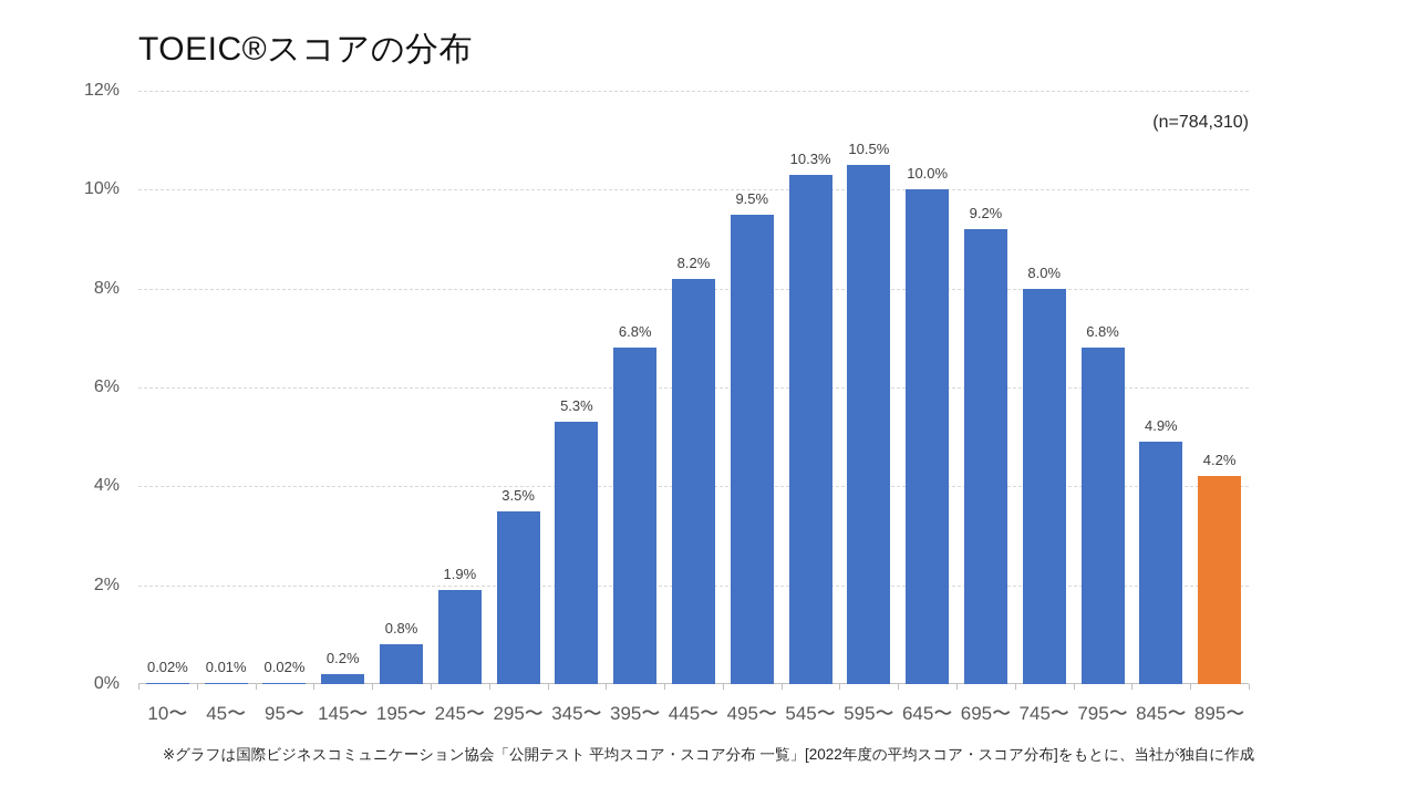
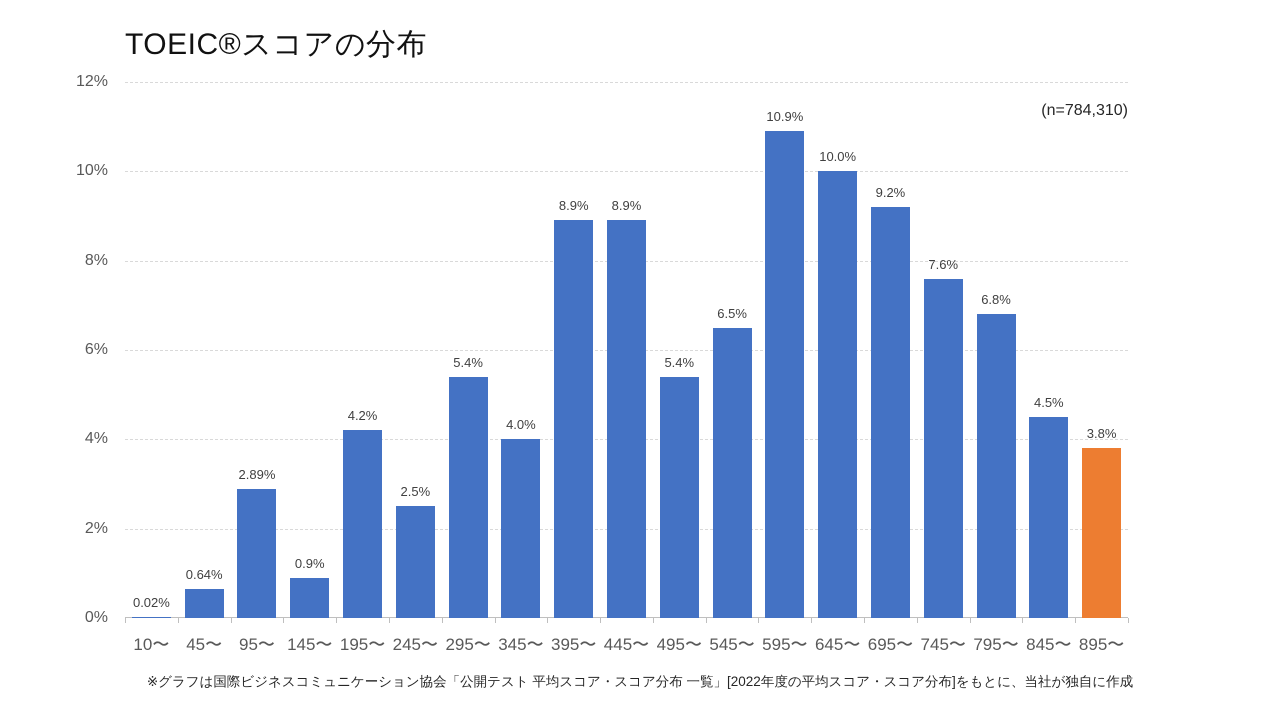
45〜: 0.01% -> 0.64%
95〜: 0.02% -> 2.89%
145〜: 0.2% -> 0.9%
195〜: 0.8% -> 4.2%
245〜: 1.9% -> 2.5%
295〜: 3.5% -> 5.4%
345〜: 5.3% -> 4.0%
395〜: 6.8% -> 8.9%
445〜: 8.2% -> 8.9%
495〜: 9.5% -> 5.4%
545〜: 10.3% -> 6.5%
595〜: 10.5% -> 10.9%
745〜: 8.0% -> 7.6%
845〜: 4.9% -> 4.5%
895〜: 4.2% -> 3.8%
